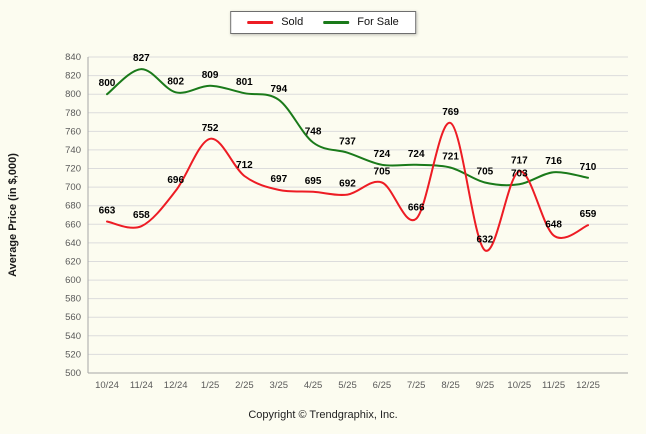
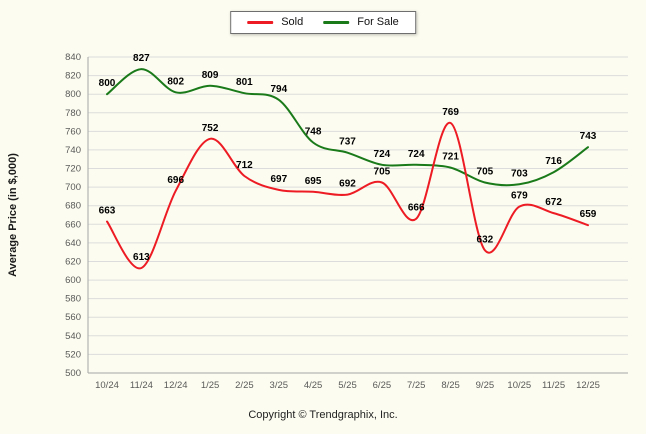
Sold/11/24: 658 -> 613
Sold/10/25: 717 -> 679
Sold/11/25: 648 -> 672
For Sale/12/25: 710 -> 743
